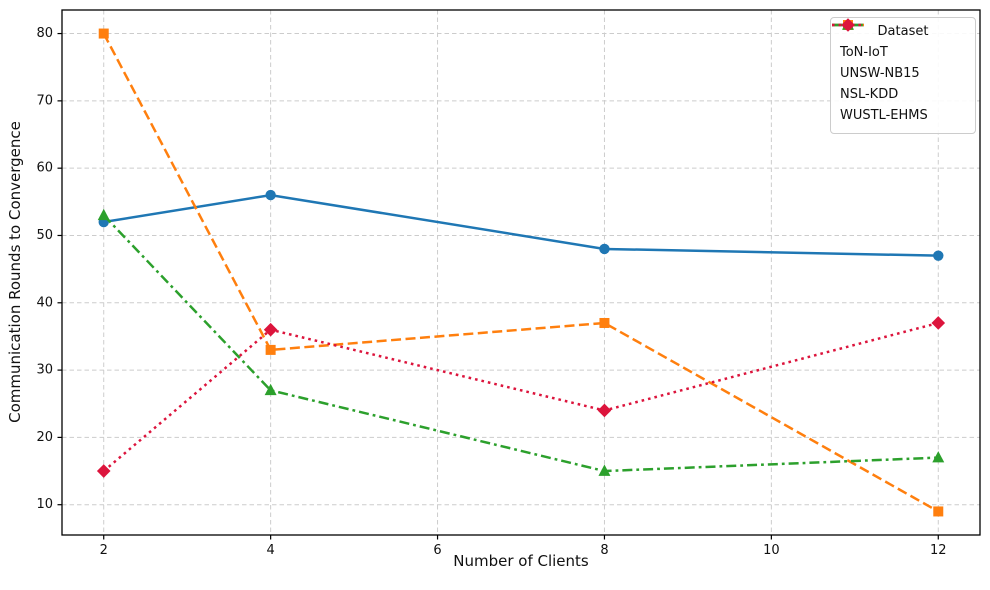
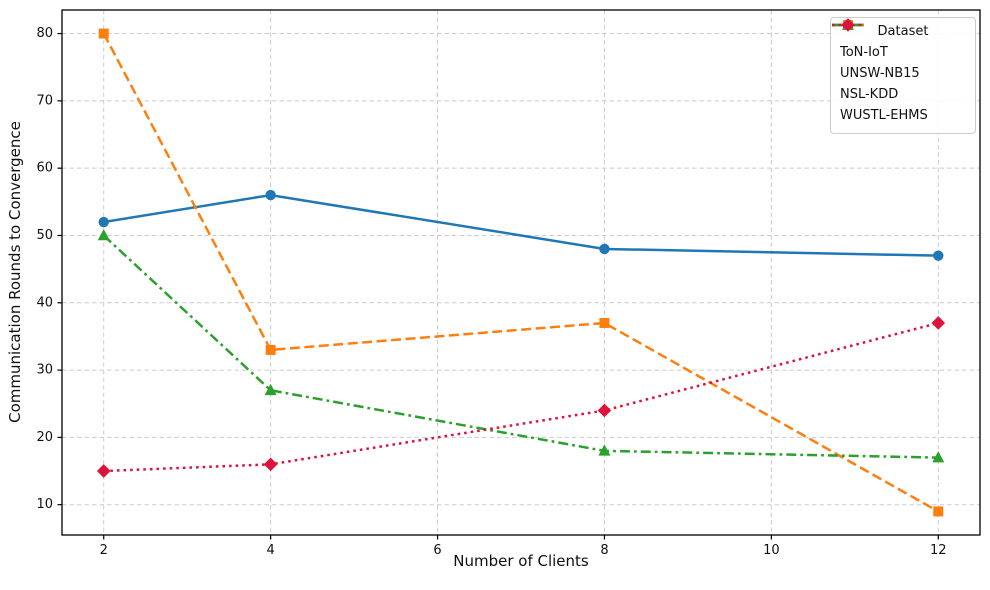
NSL-KDD/2: 53 -> 50
WUSTL-EHMS/4: 36 -> 16
NSL-KDD/8: 15 -> 18
